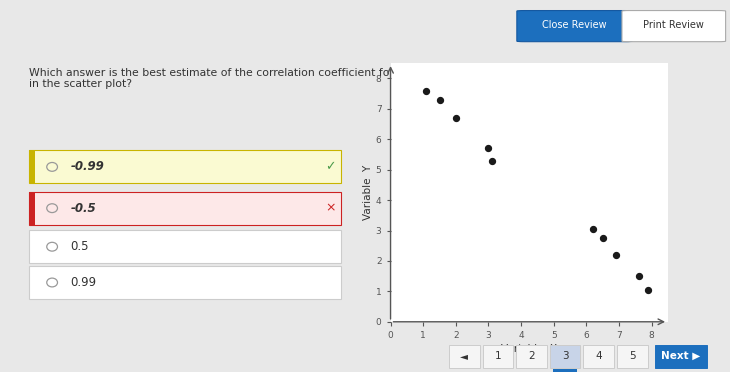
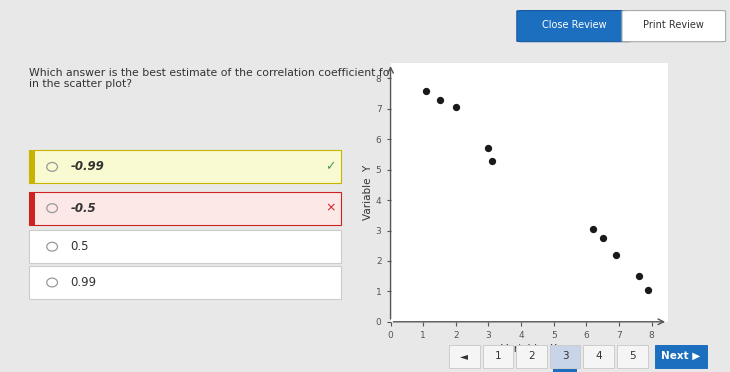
2: 6.70 -> 7.05
